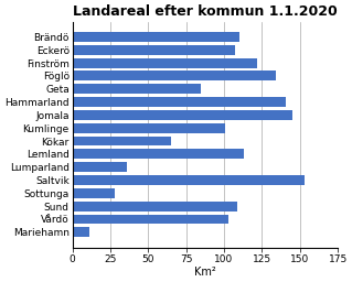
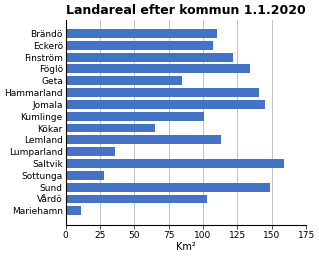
Saltvik: 153 -> 159
Sund: 109 -> 149
